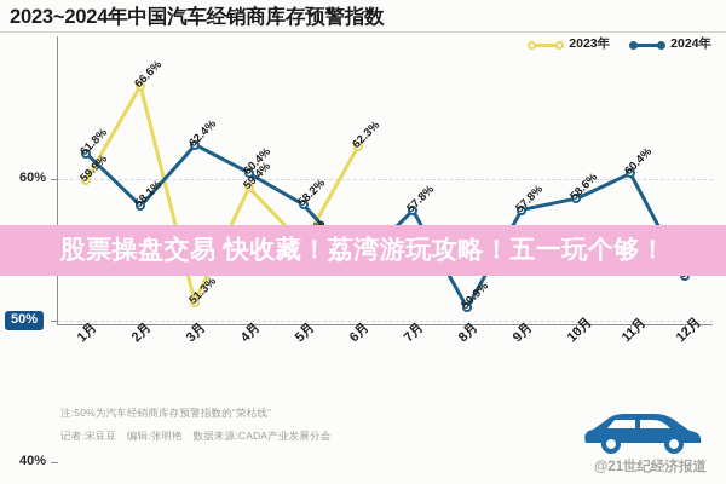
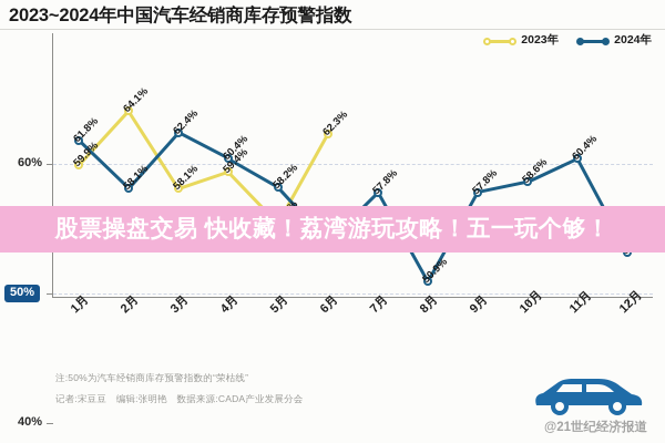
2023年/2月: 66.6% -> 64.1%
2023年/3月: 51.3% -> 58.1%
